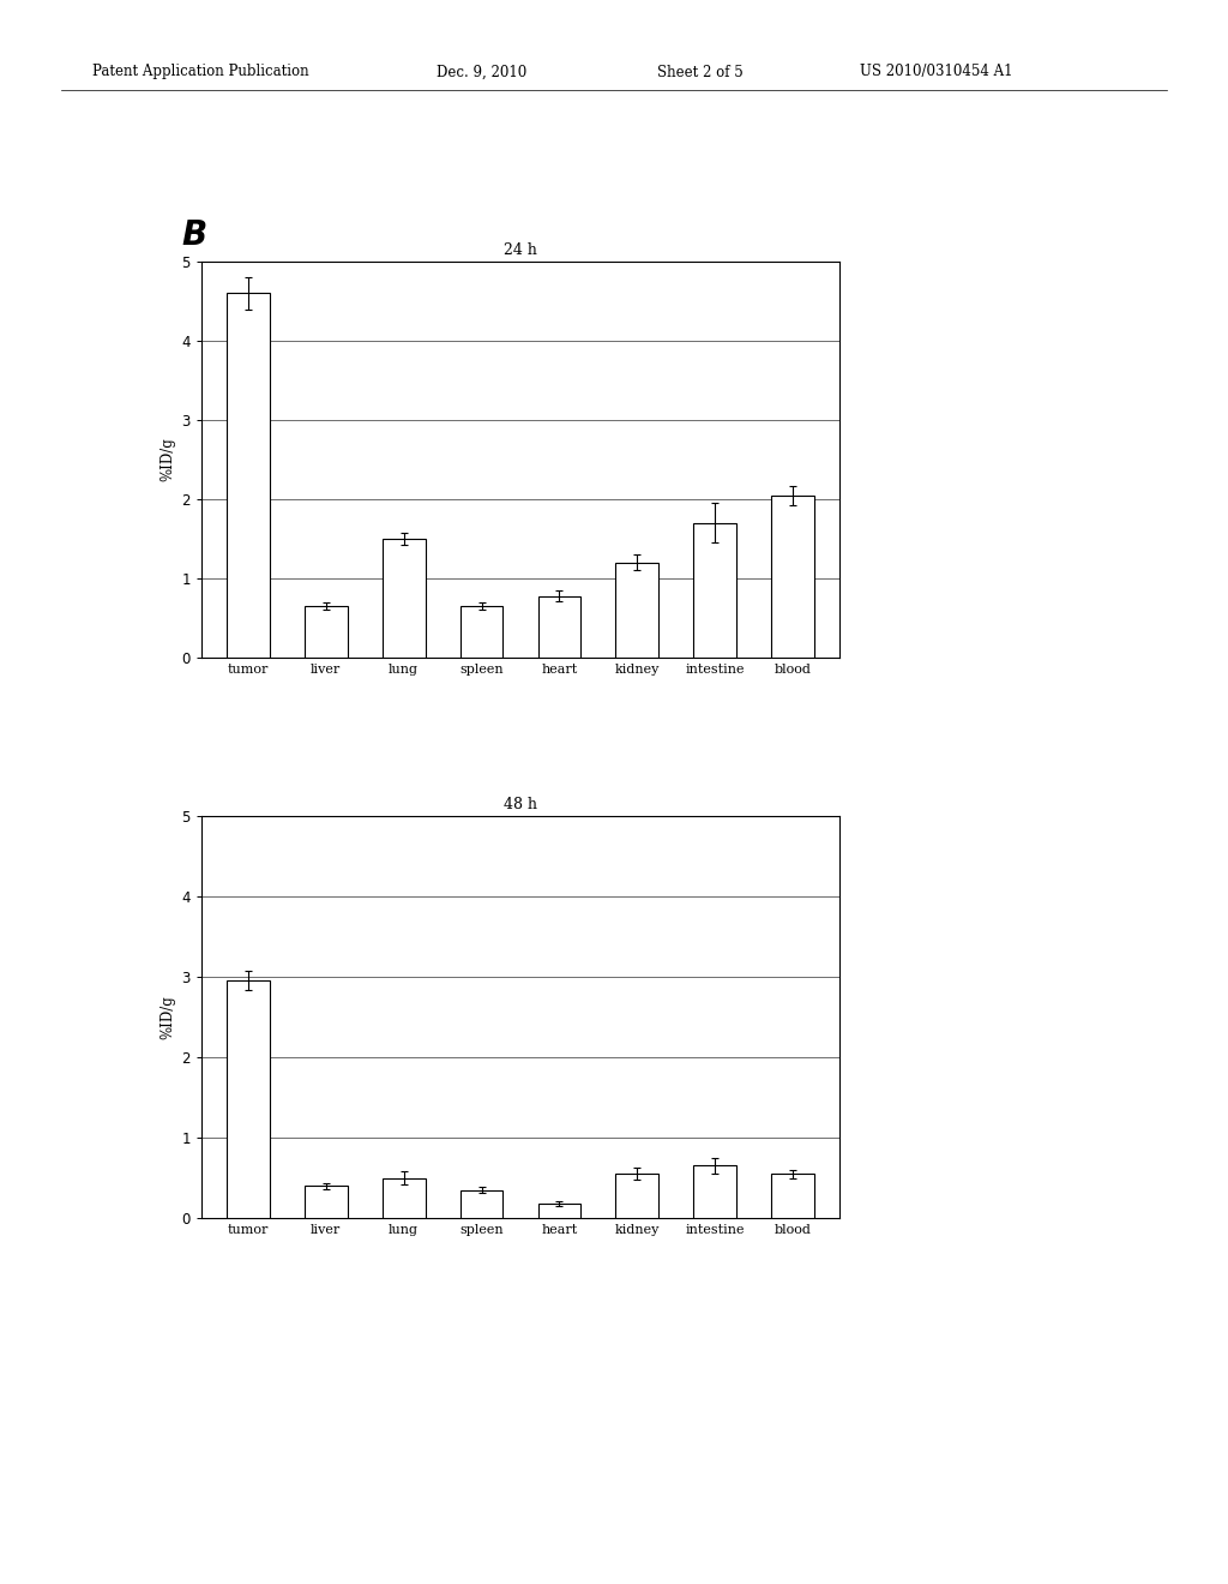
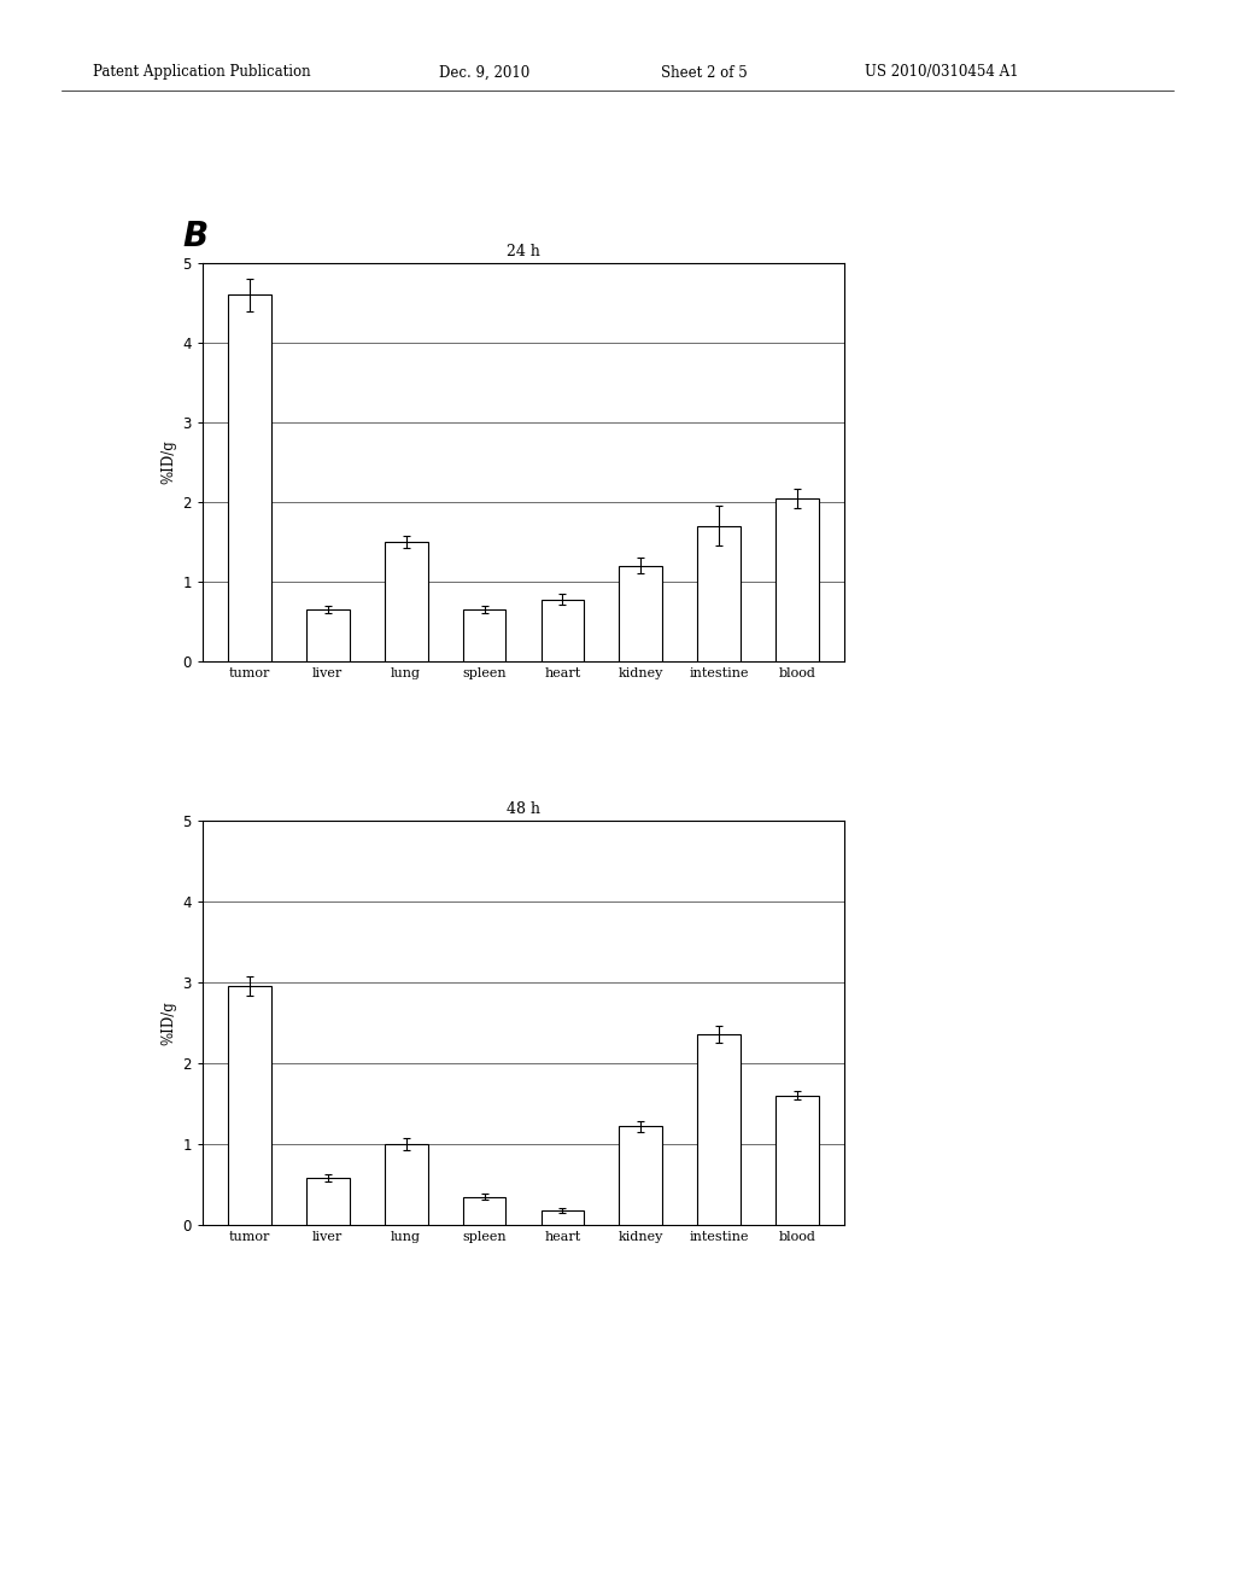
48 h/liver: 0.40 -> 0.58
48 h/lung: 0.50 -> 1.00
48 h/kidney: 0.55 -> 1.22
48 h/intestine: 0.65 -> 2.36
48 h/blood: 0.55 -> 1.60
